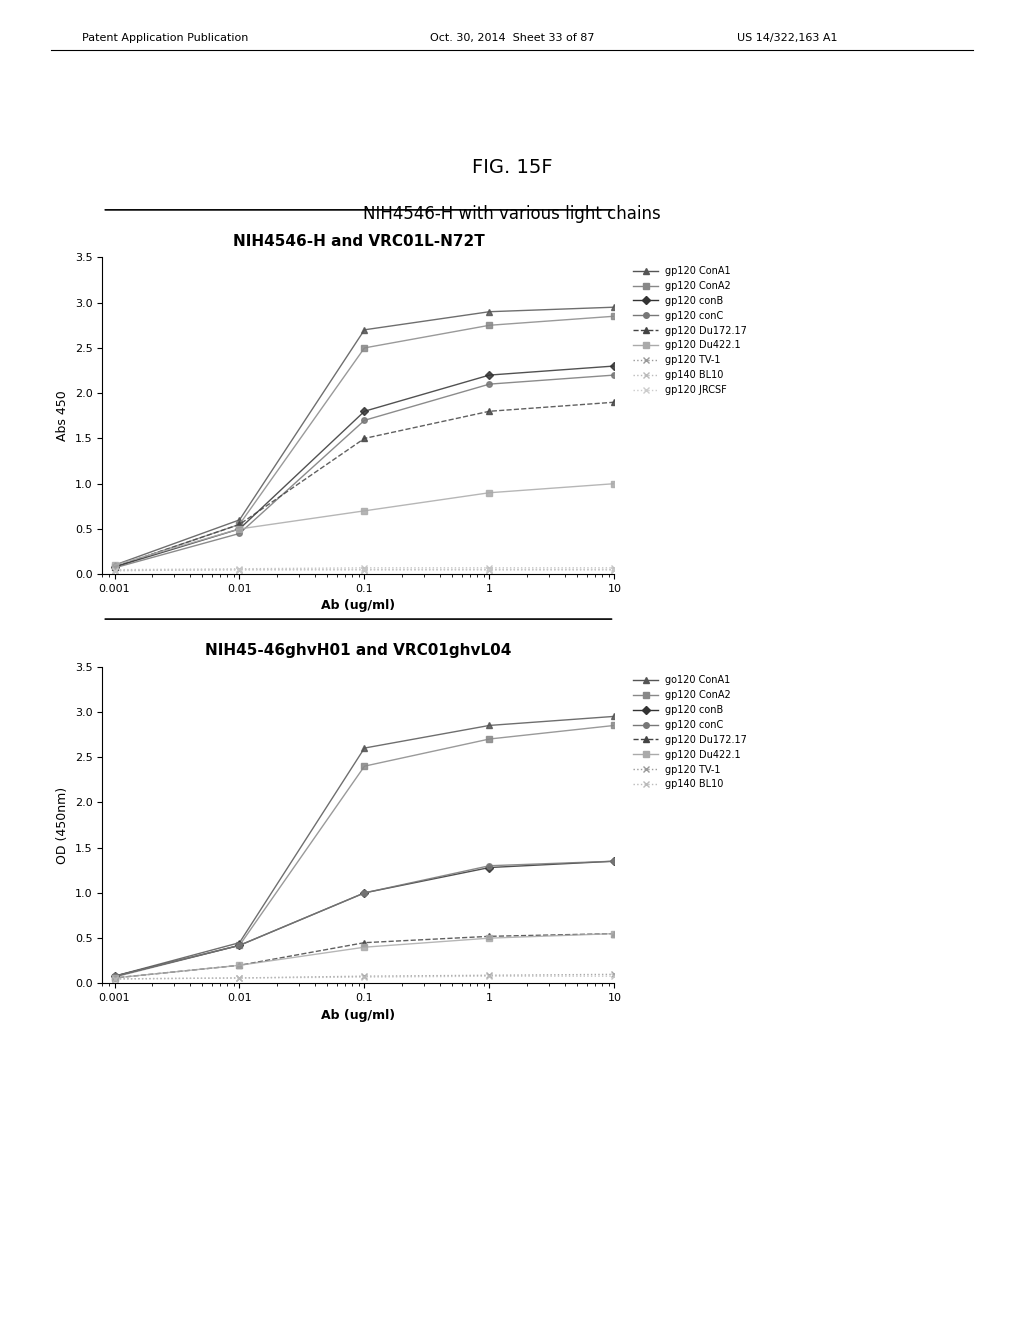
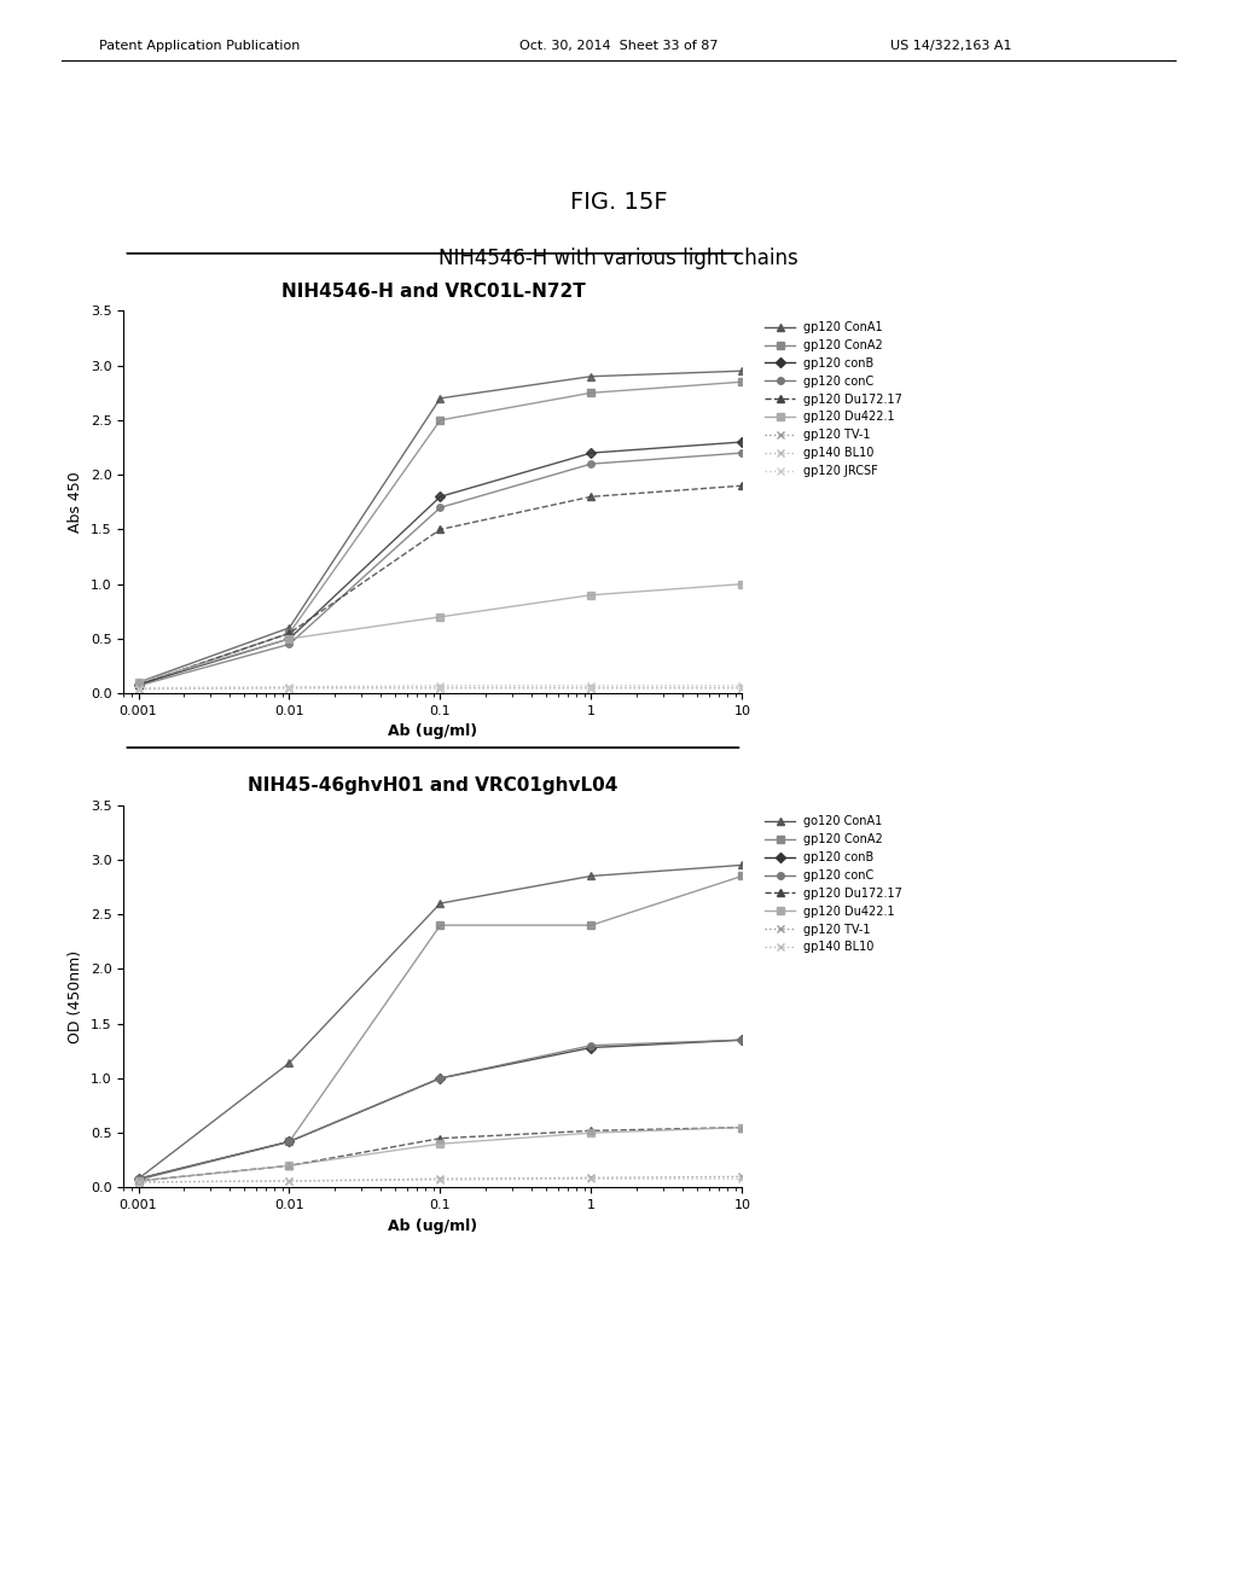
NIH45-46ghvH01 and VRC01ghvL04/go120 ConA1/0.01: 0.45 -> 1.14
NIH45-46ghvH01 and VRC01ghvL04/gp120 ConA2/1: 2.70 -> 2.40
